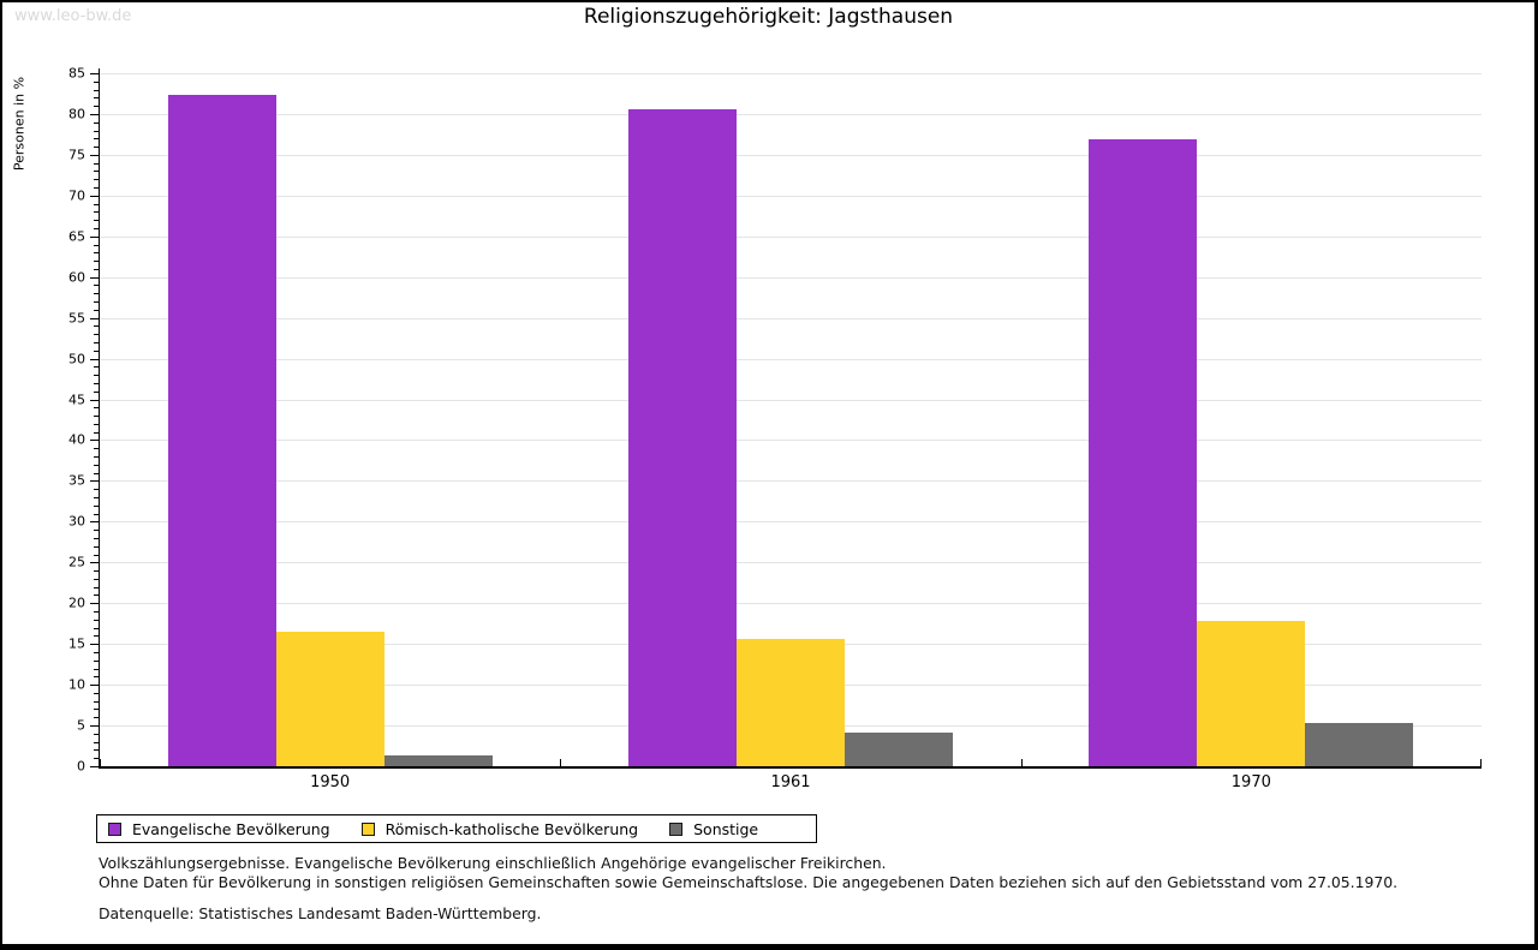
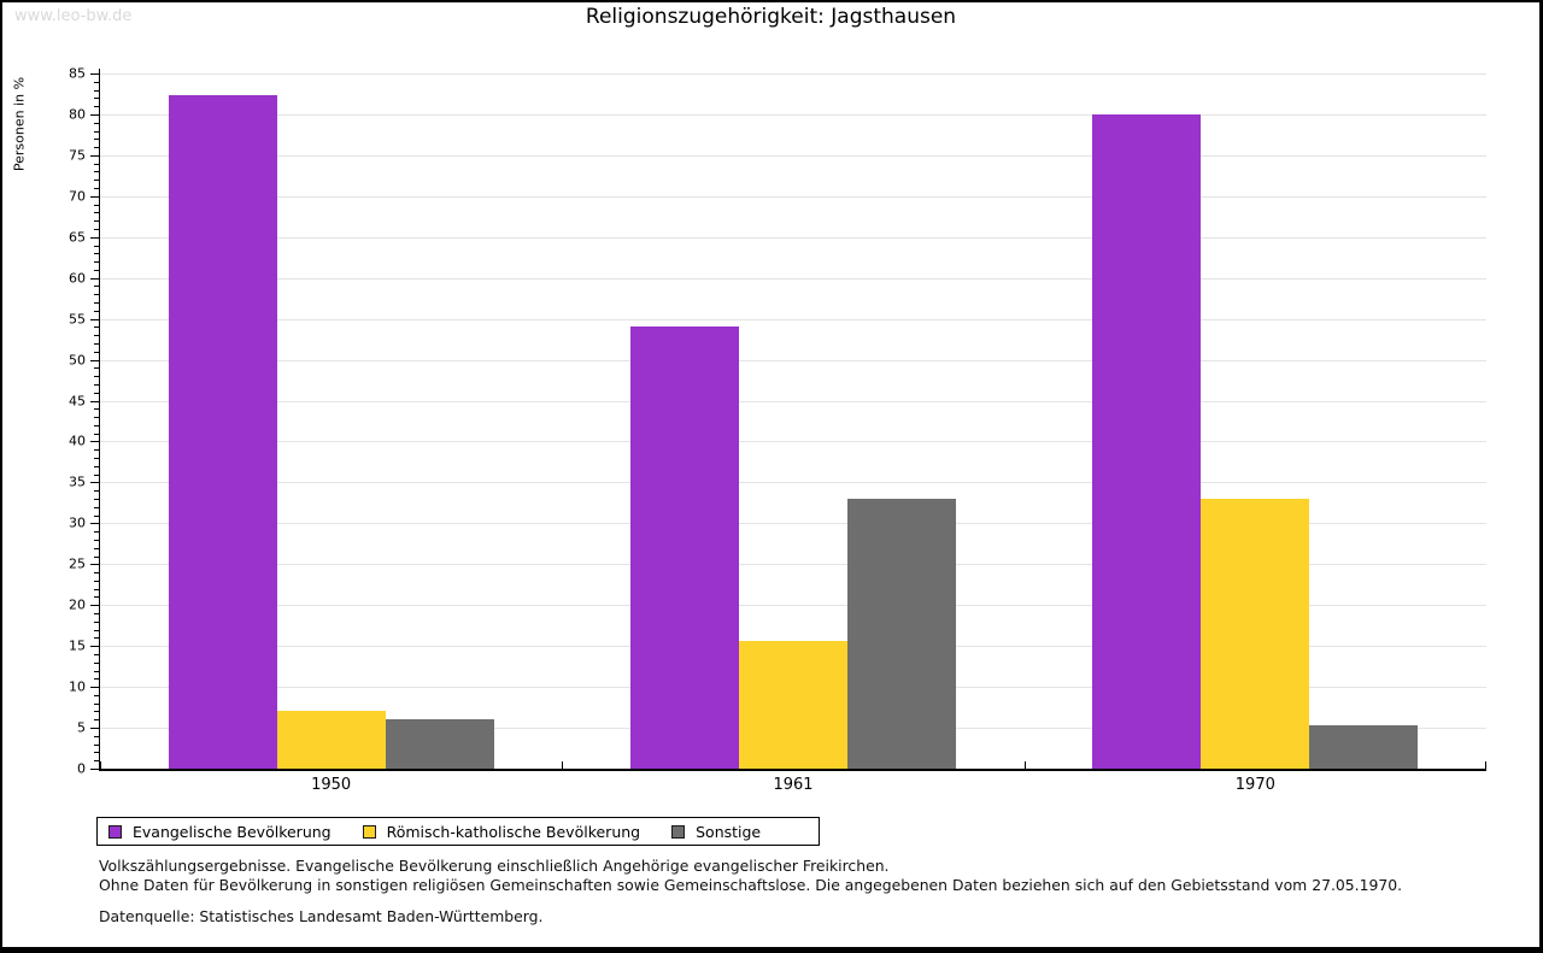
Römisch-katholische Bevölkerung/1950: 16 -> 7
Sonstige/1950: 1 -> 6
Evangelische Bevölkerung/1961: 81 -> 54
Sonstige/1961: 4 -> 33
Evangelische Bevölkerung/1970: 77 -> 80
Römisch-katholische Bevölkerung/1970: 18 -> 33
